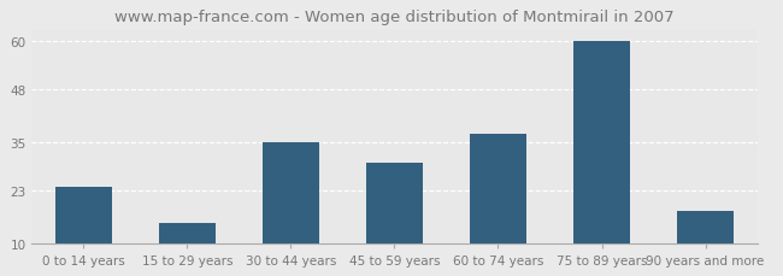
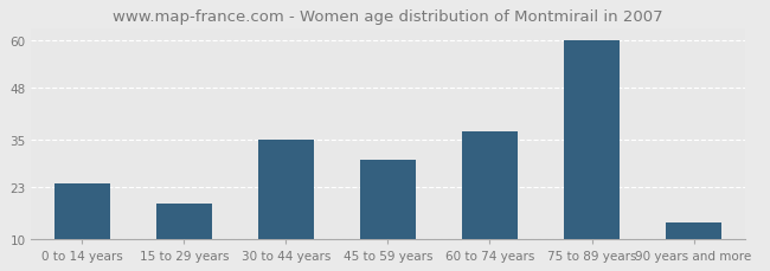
15 to 29 years: 15 -> 19
90 years and more: 18 -> 14
